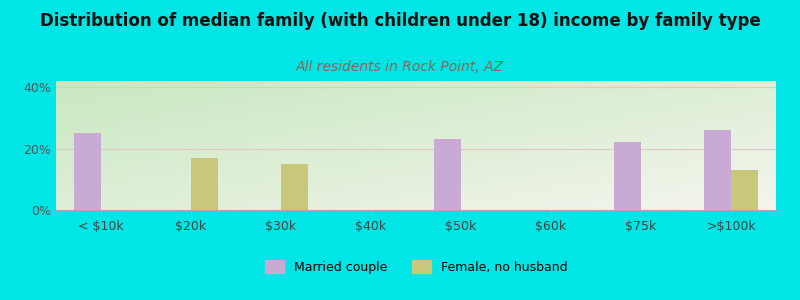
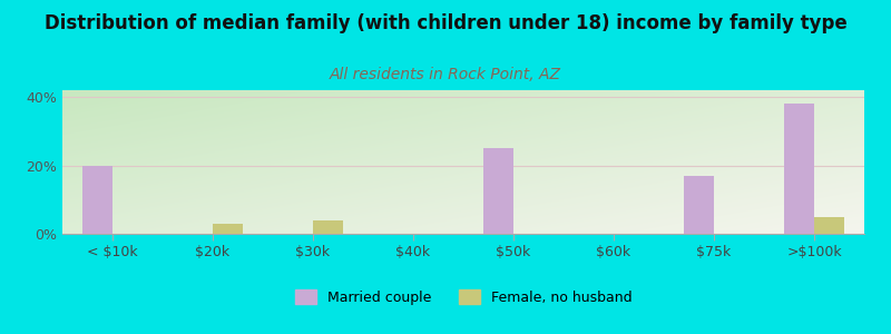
Married couple/< $10k: 25% -> 20%
Female, no husband/$20k: 17% -> 3%
Female, no husband/$30k: 15% -> 4%
Married couple/$50k: 23% -> 25%
Married couple/$75k: 22% -> 17%
Married couple/>$100k: 26% -> 38%
Female, no husband/>$100k: 13% -> 5%
